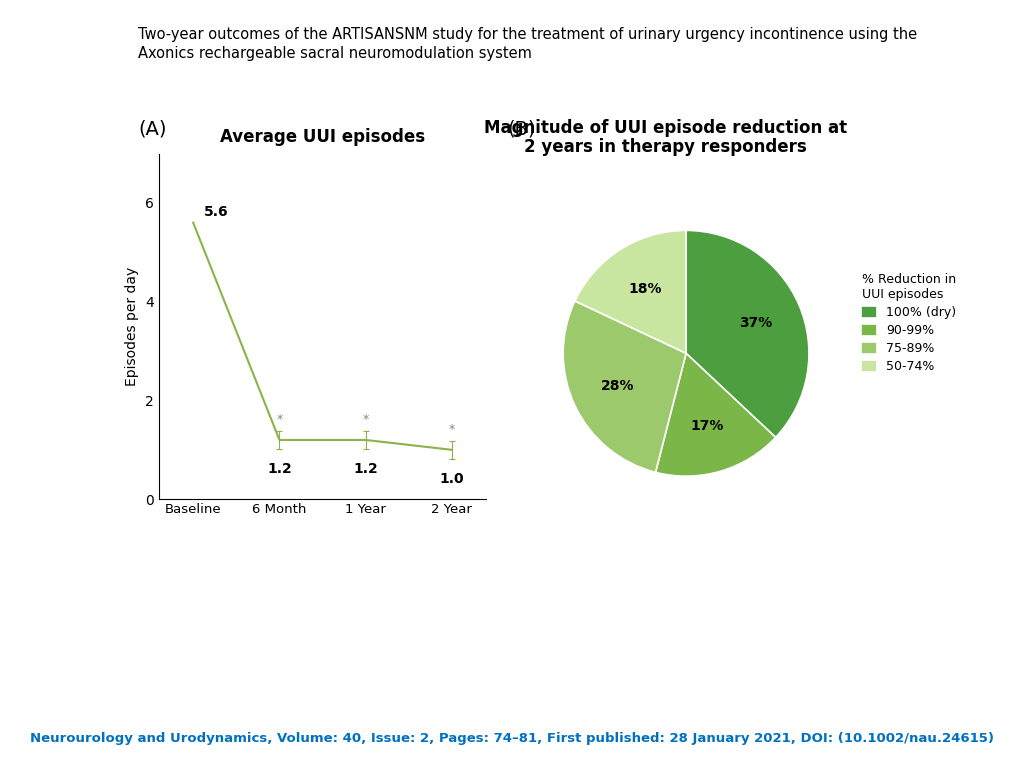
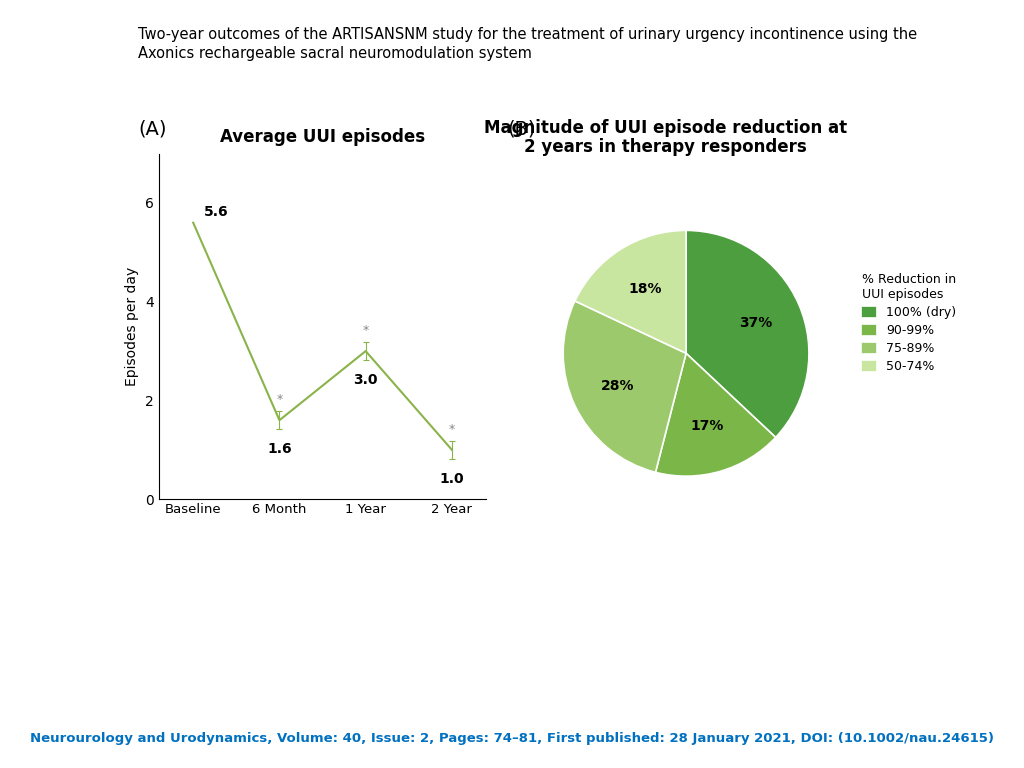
6 Month: 1.2 -> 1.6
1 Year: 1.2 -> 3.0
